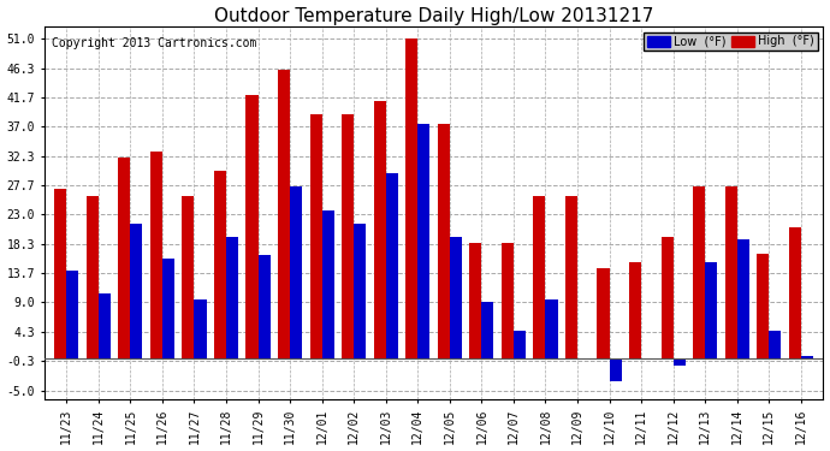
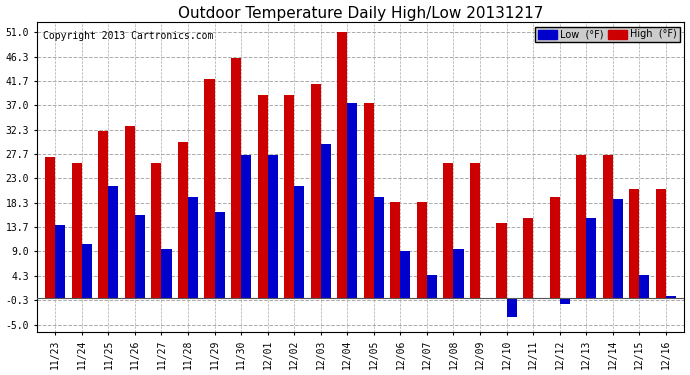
Low (°F)/12/01: 23.6 -> 27.5
High (°F)/12/15: 16.8 -> 21.0
